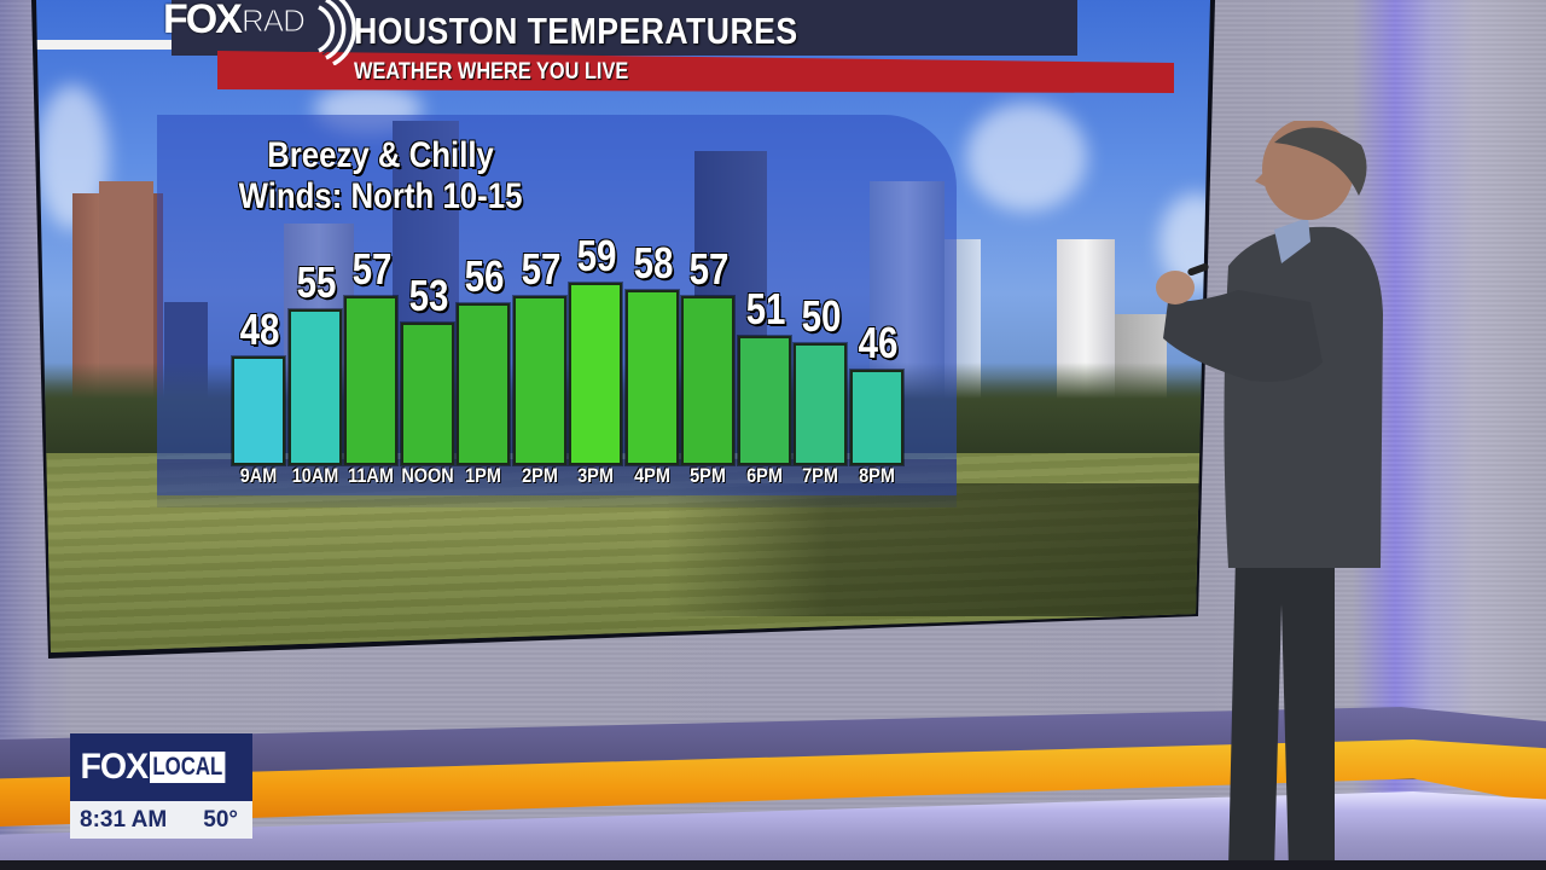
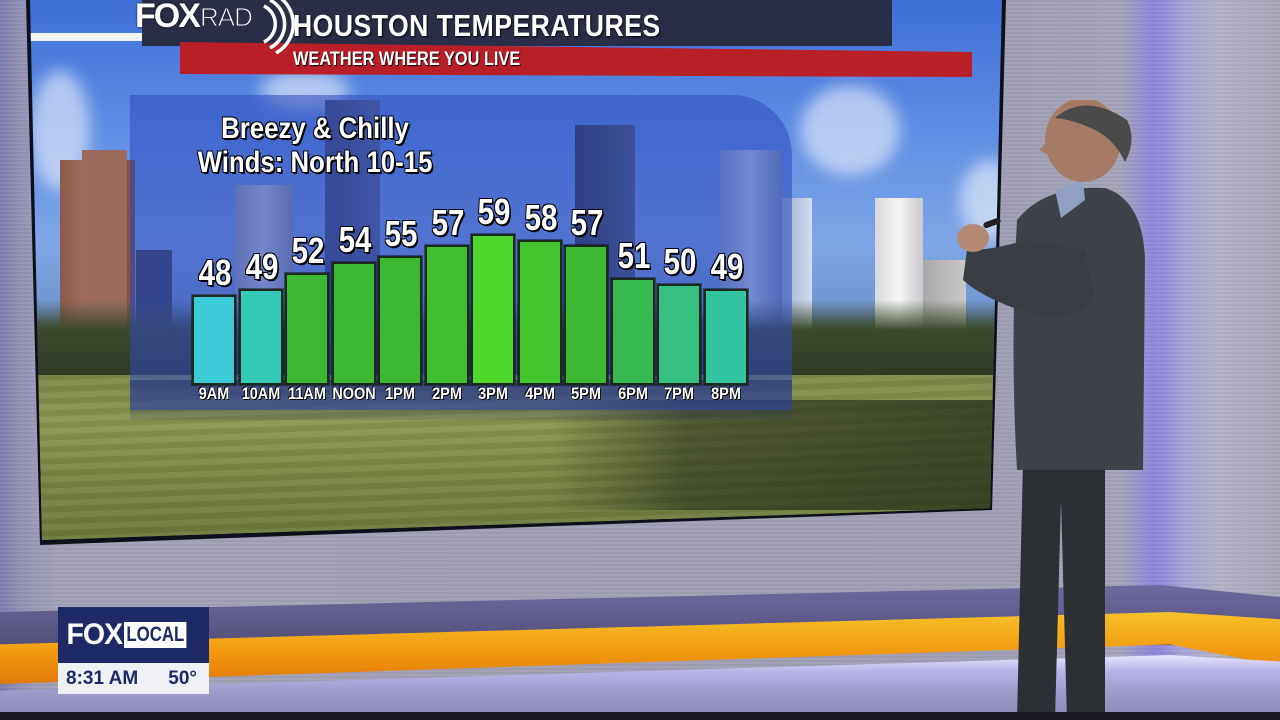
10AM: 55 -> 49
11AM: 57 -> 52
NOON: 53 -> 54
1PM: 56 -> 55
8PM: 46 -> 49
